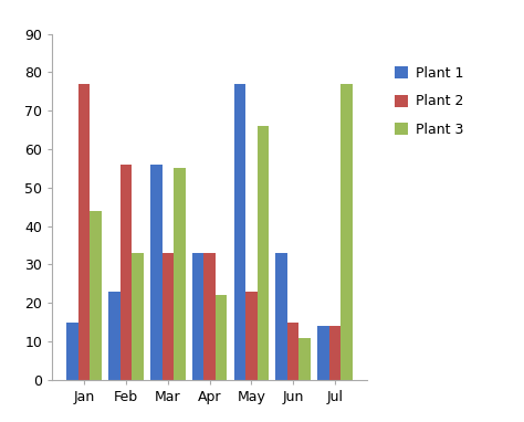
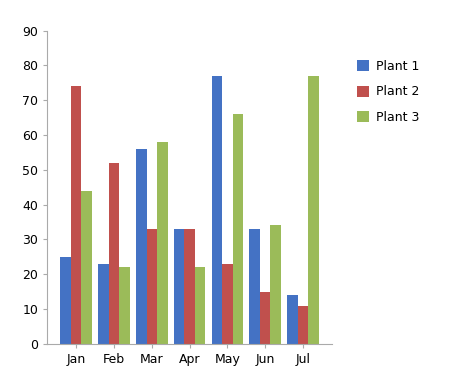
Plant 1/Jan: 15 -> 25
Plant 2/Jan: 77 -> 74
Plant 2/Feb: 56 -> 52
Plant 3/Feb: 33 -> 22
Plant 3/Mar: 55 -> 58
Plant 3/Jun: 11 -> 34
Plant 2/Jul: 14 -> 11
